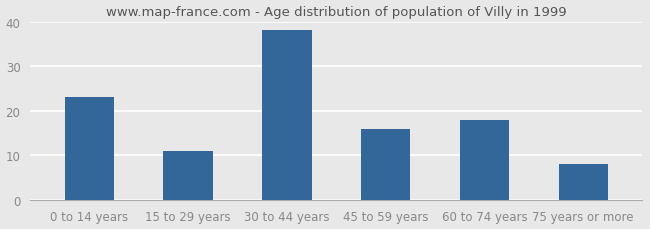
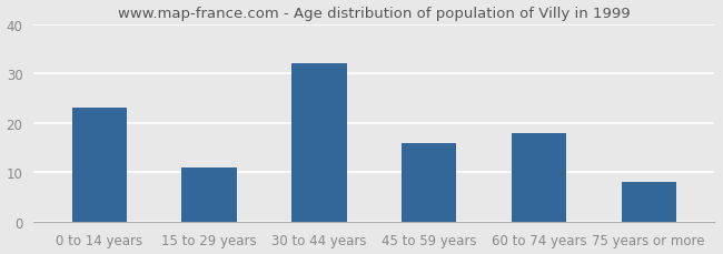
30 to 44 years: 38 -> 32
